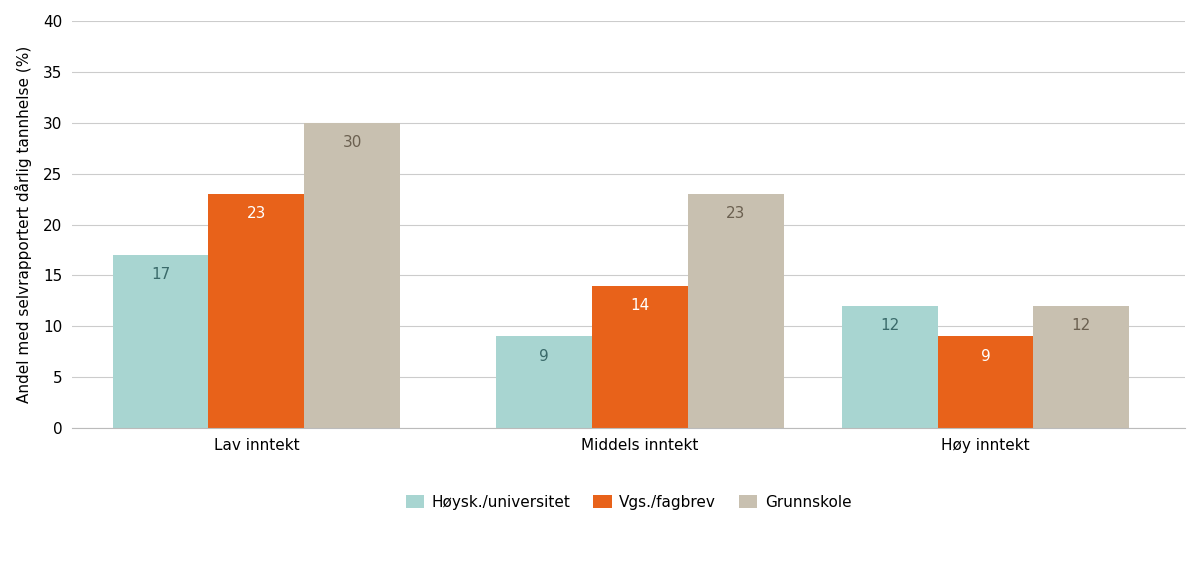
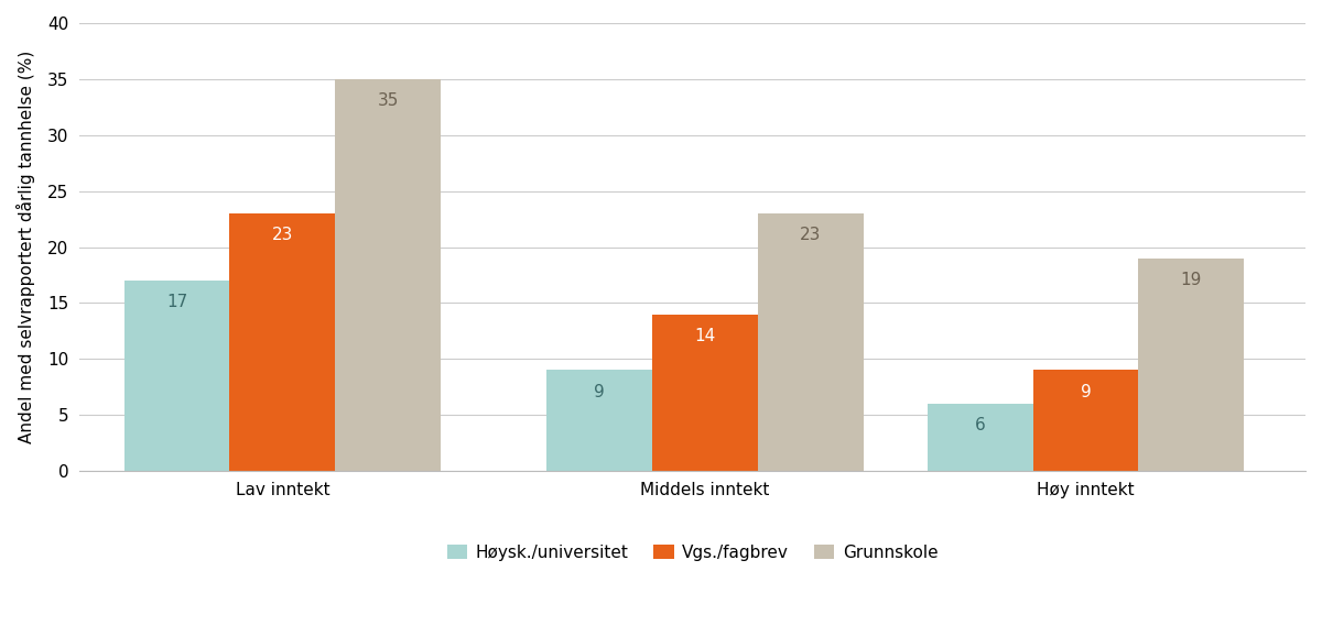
Grunnskole/Lav inntekt: 30 -> 35
Høysk./universitet/Høy inntekt: 12 -> 6
Grunnskole/Høy inntekt: 12 -> 19
